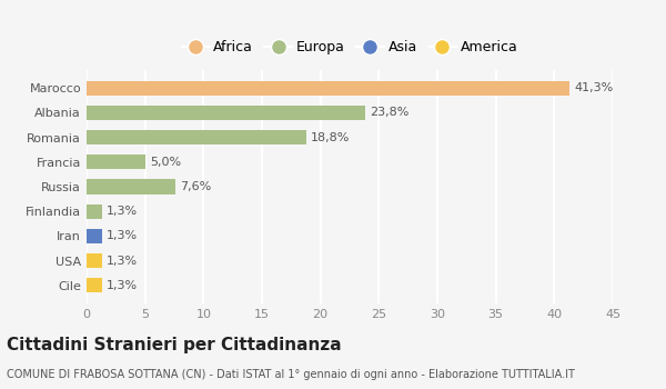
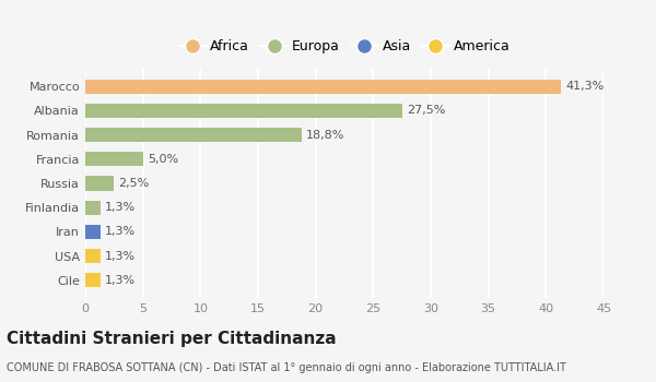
Albania: 23,8% -> 27,5%
Russia: 7,6% -> 2,5%
